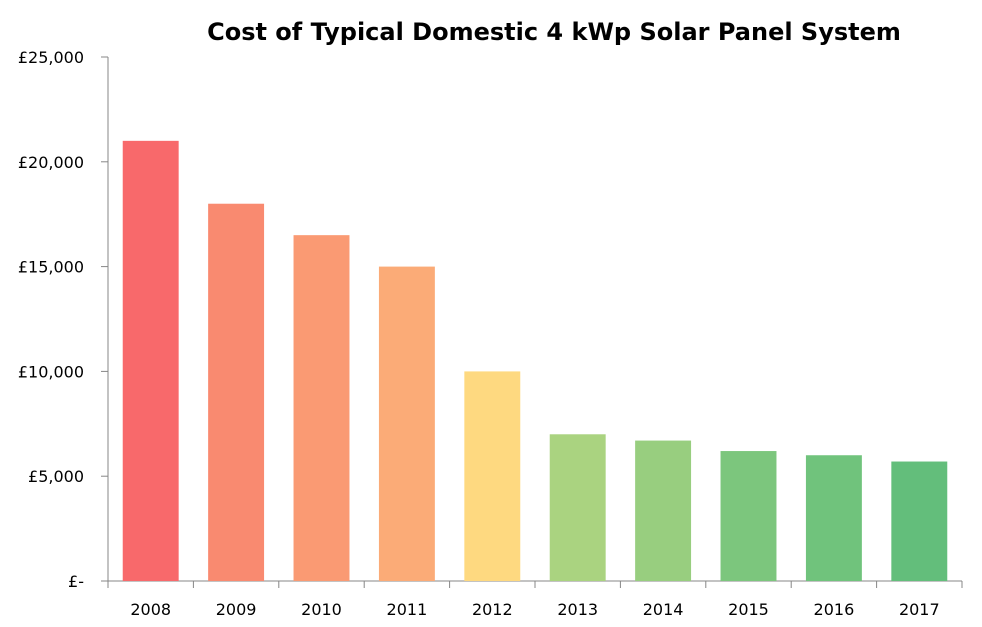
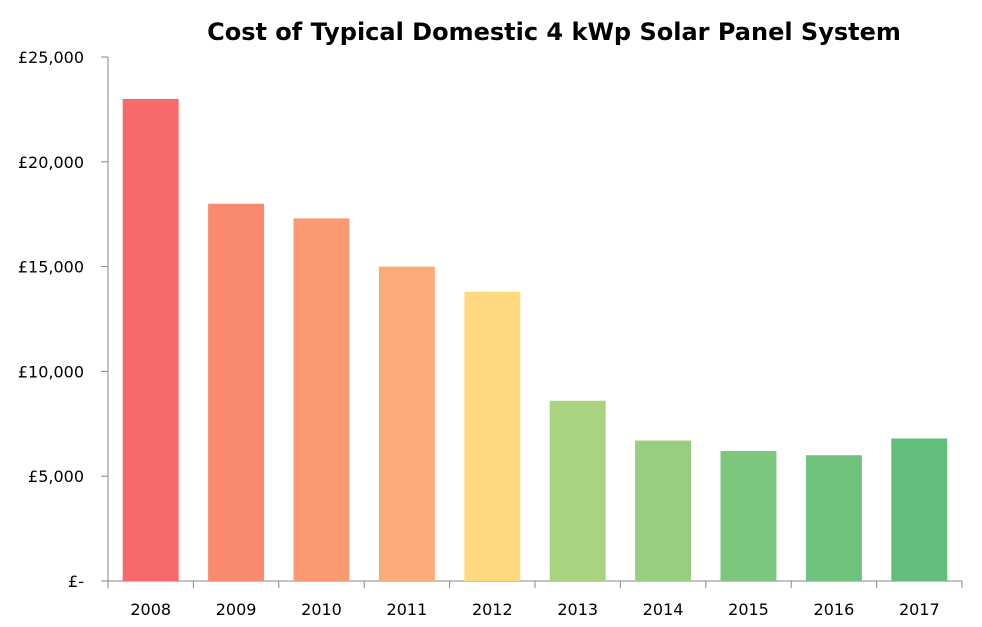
2008: £21000 -> £23000
2010: £16500 -> £17300
2012: £10000 -> £13800
2013: £7000 -> £8600
2017: £5700 -> £6800
